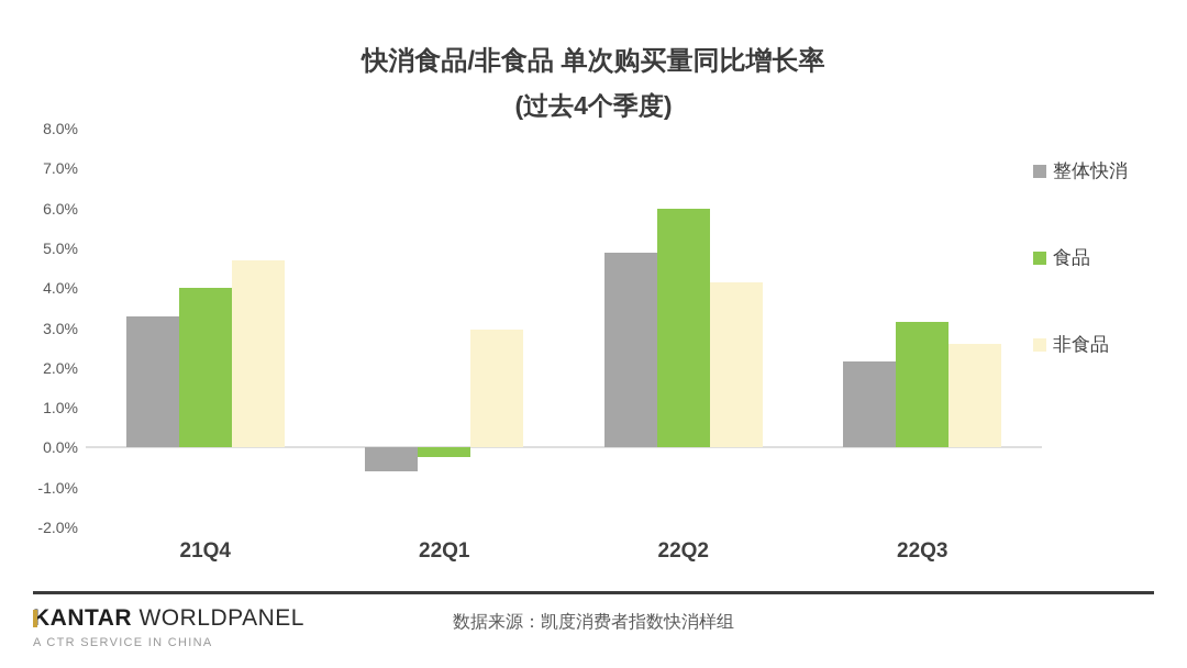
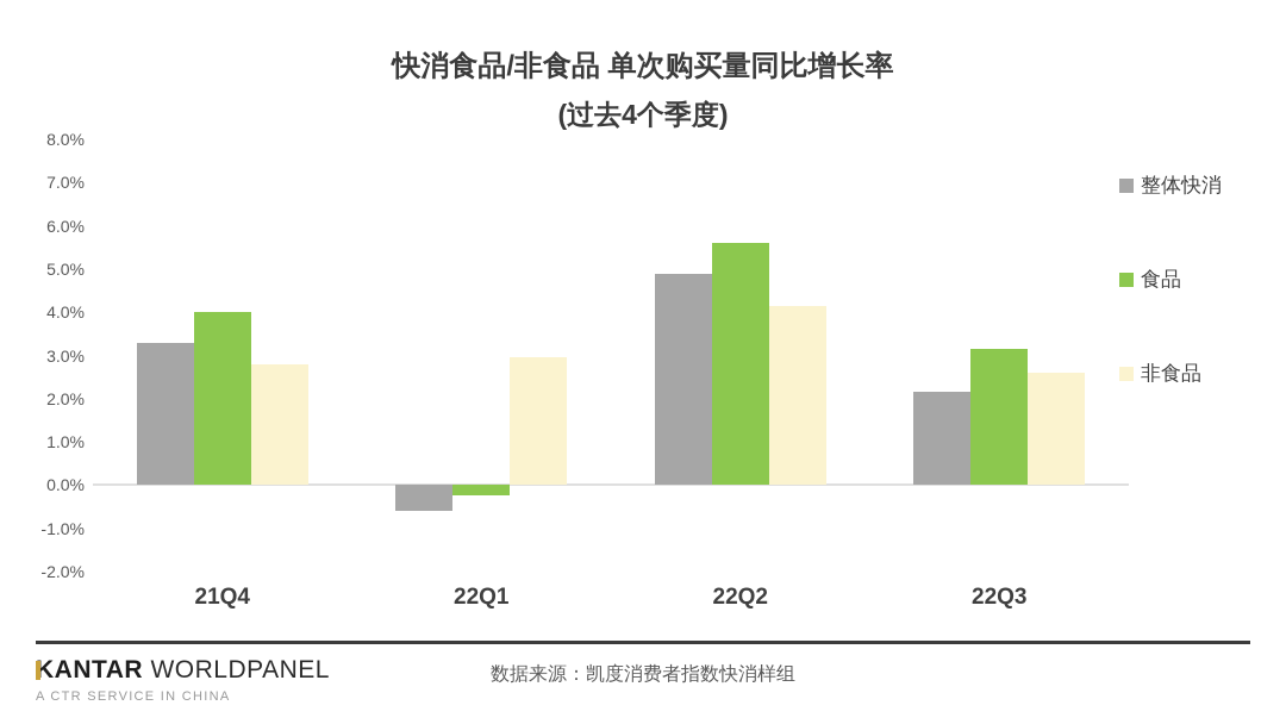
非食品/21Q4: 4.7% -> 2.8%
食品/22Q2: 6.0% -> 5.6%
